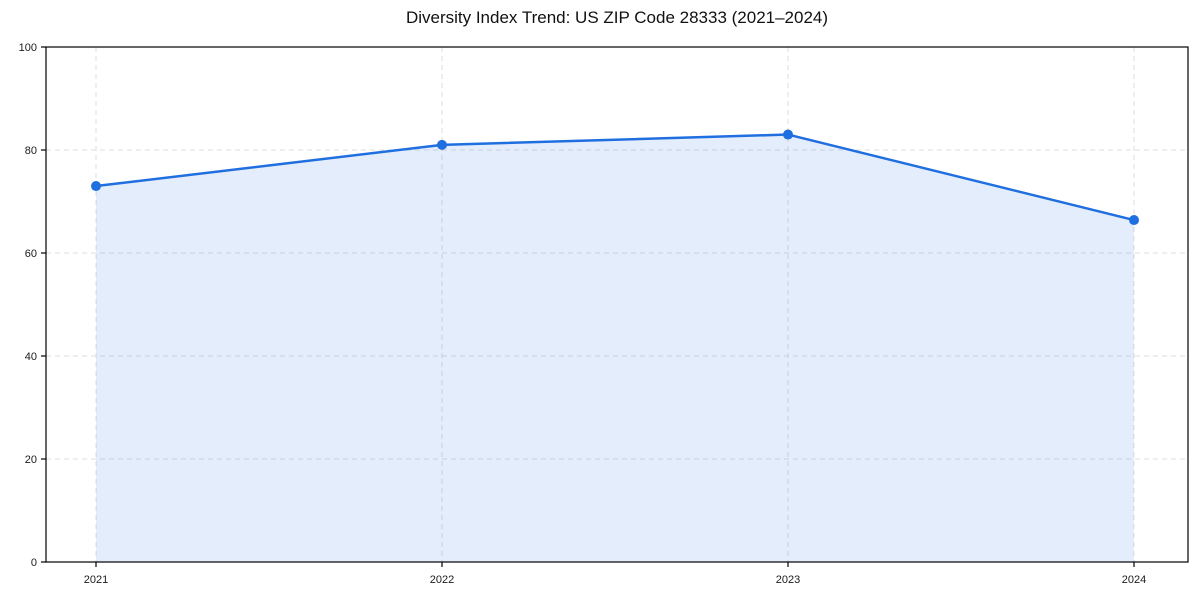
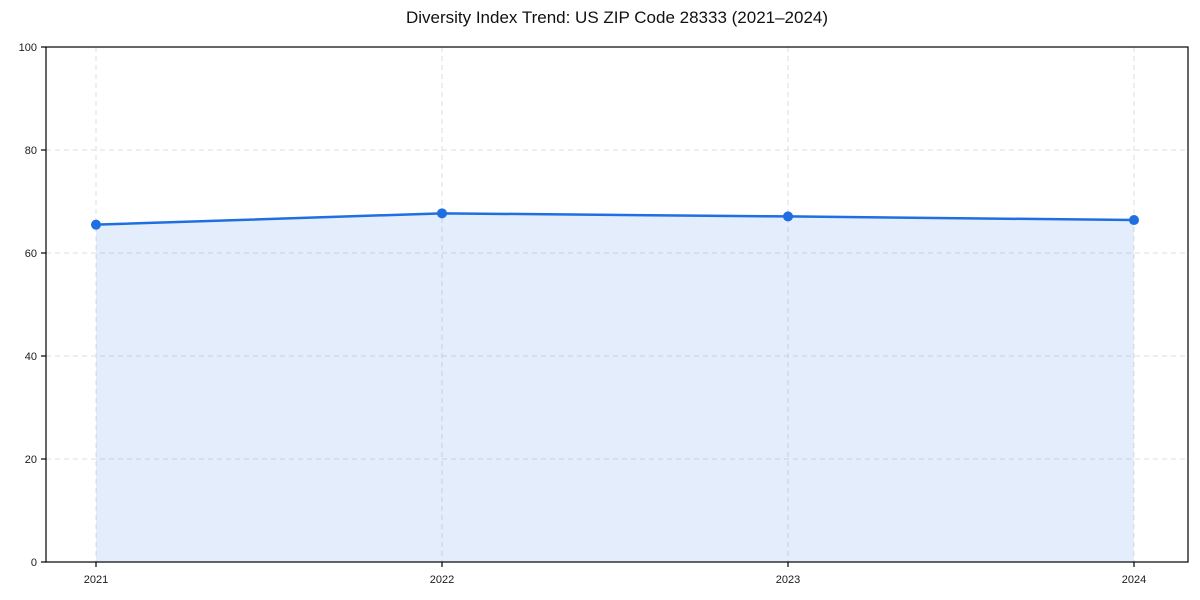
2021: 73 -> 66
2022: 81 -> 68
2023: 83 -> 67
